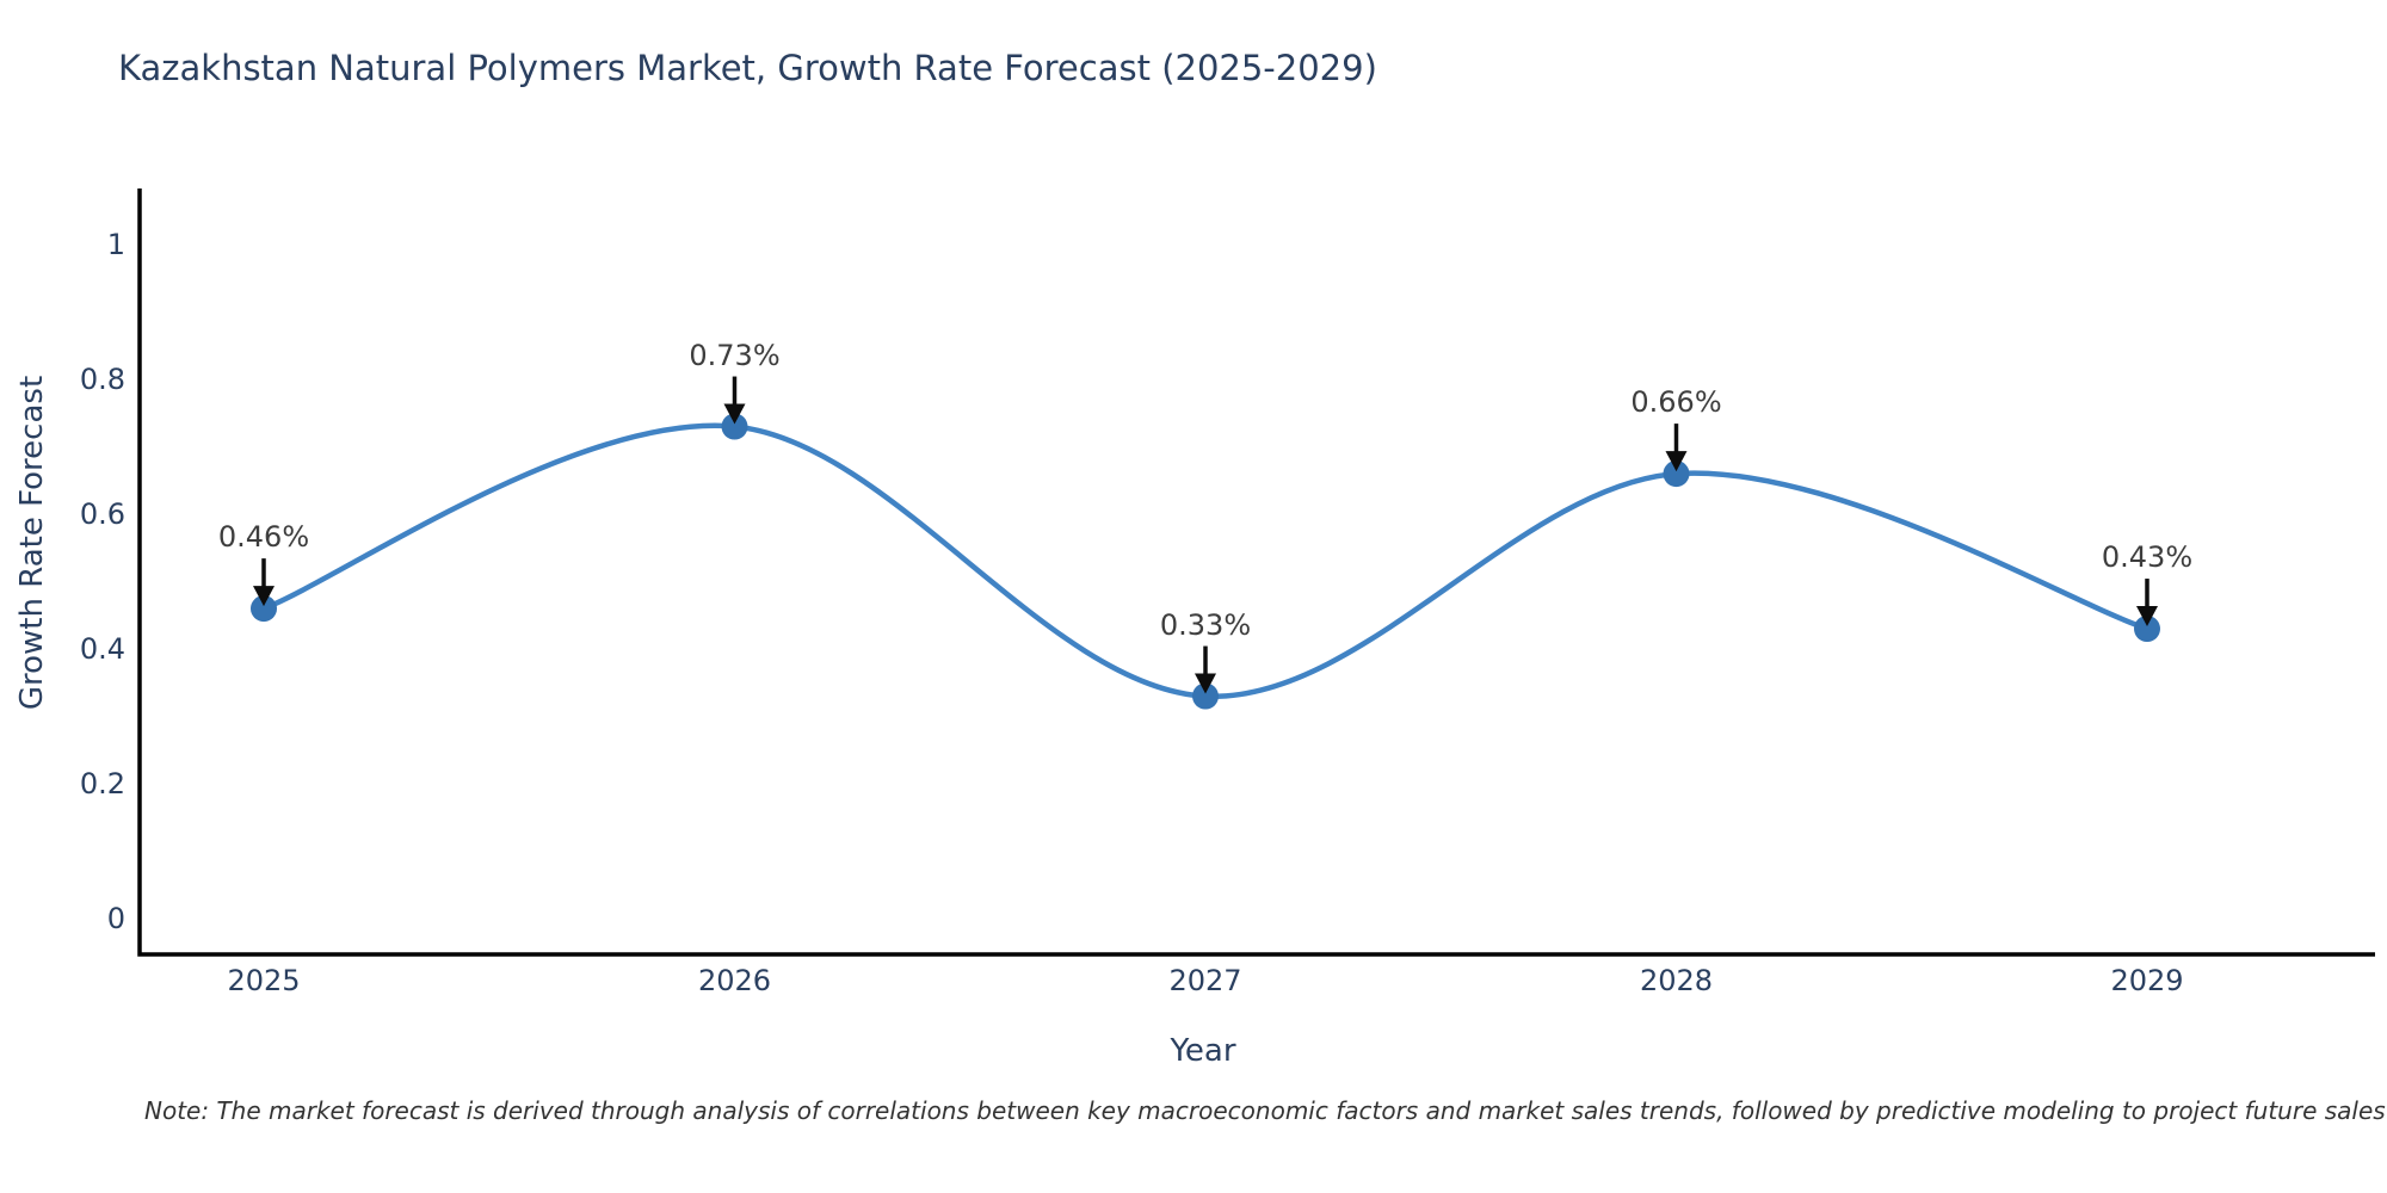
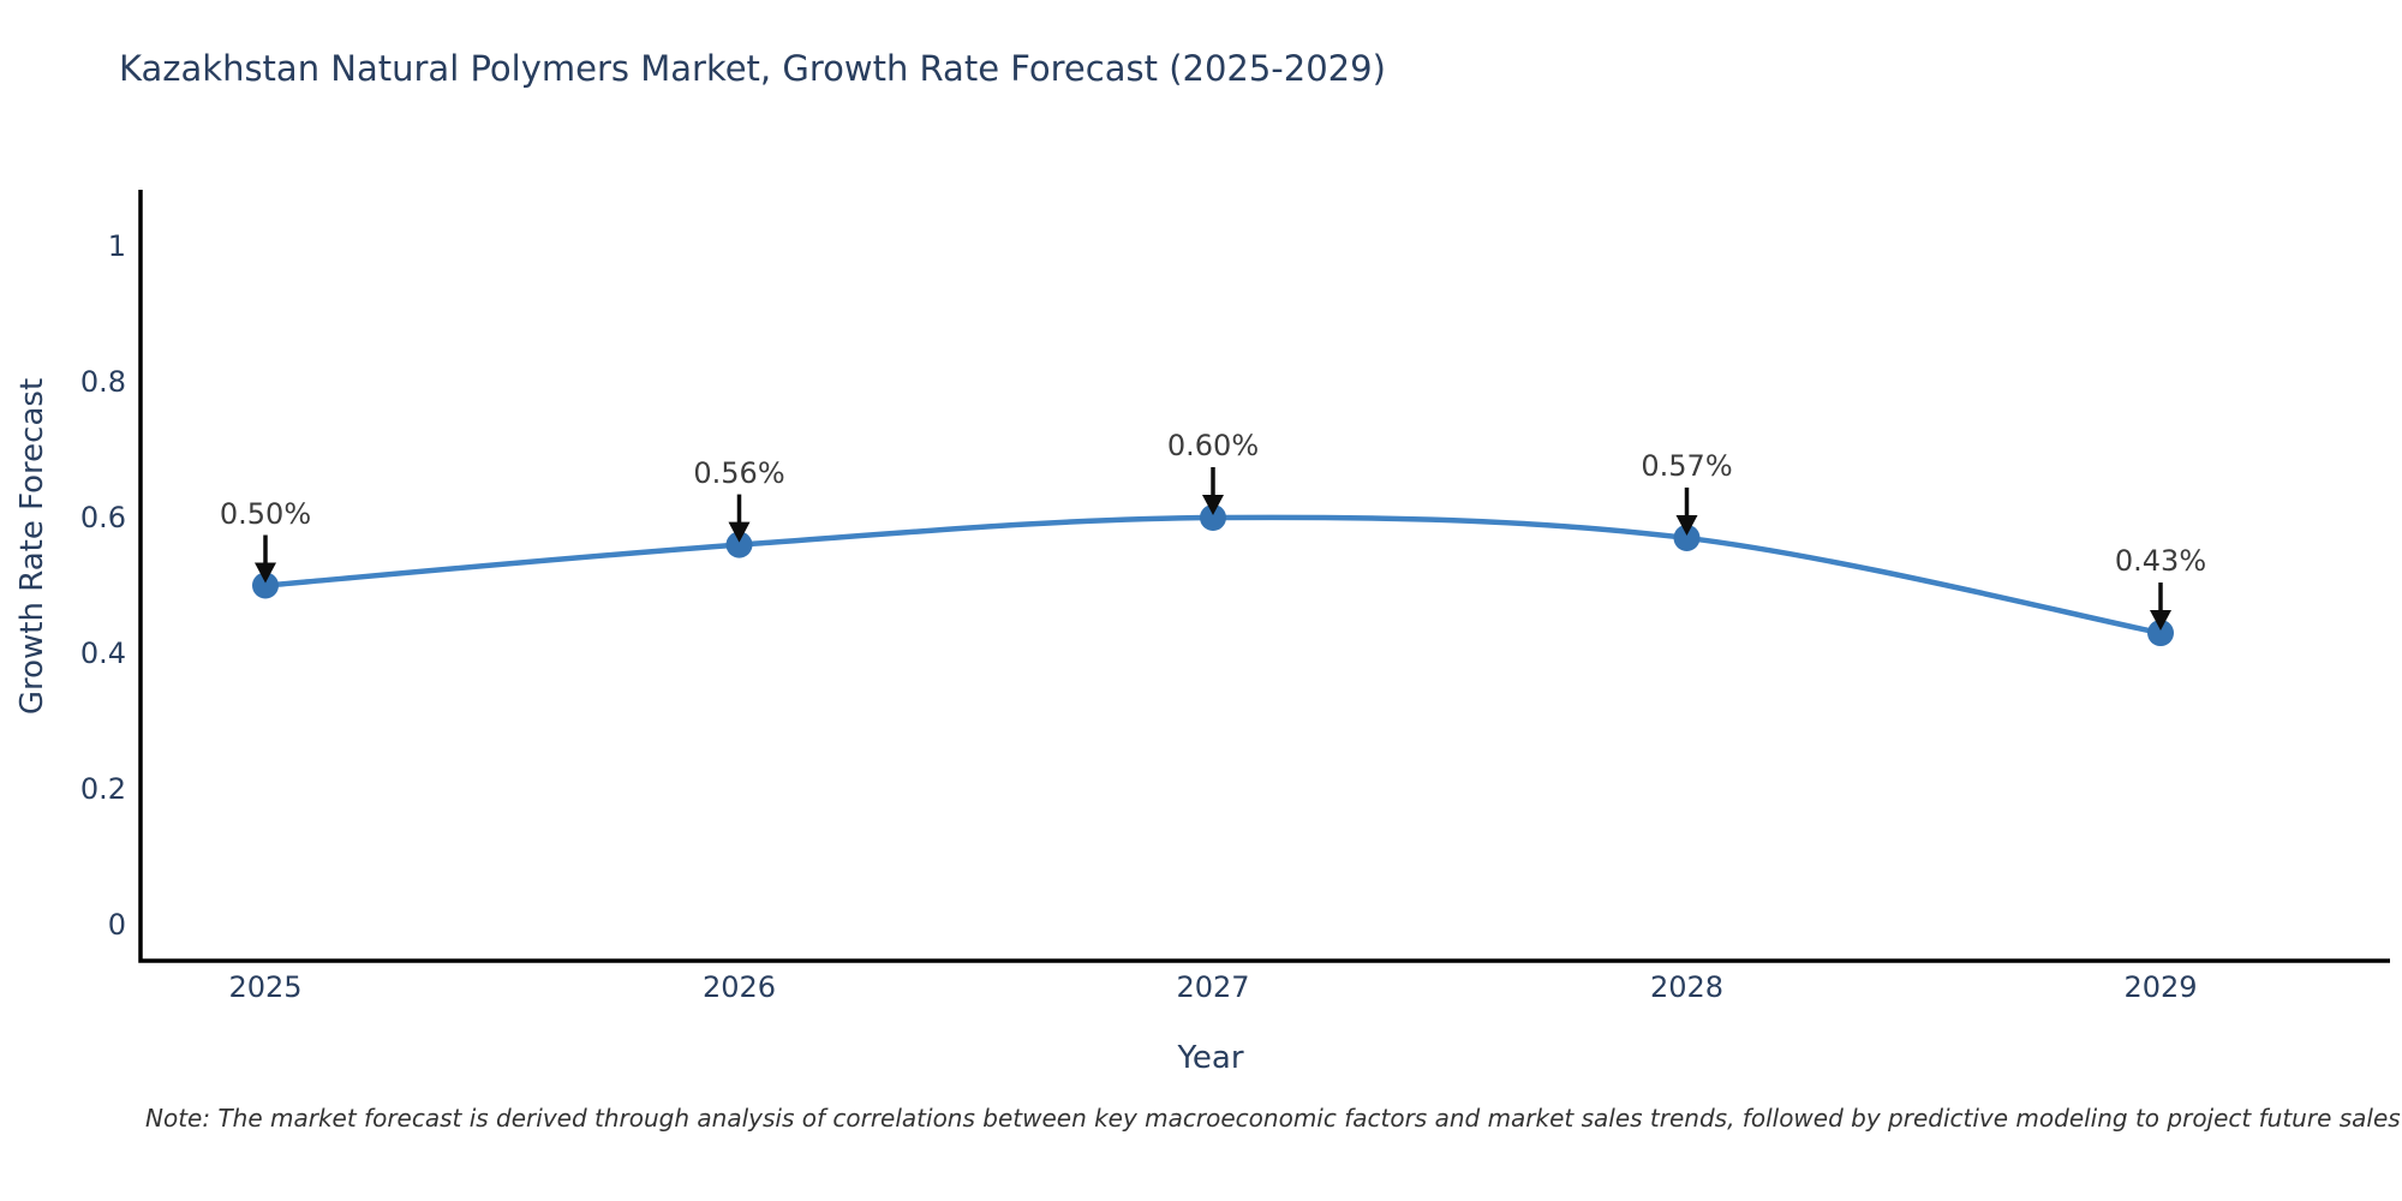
2025: 0.46% -> 0.50%
2026: 0.73% -> 0.56%
2027: 0.33% -> 0.60%
2028: 0.66% -> 0.57%
